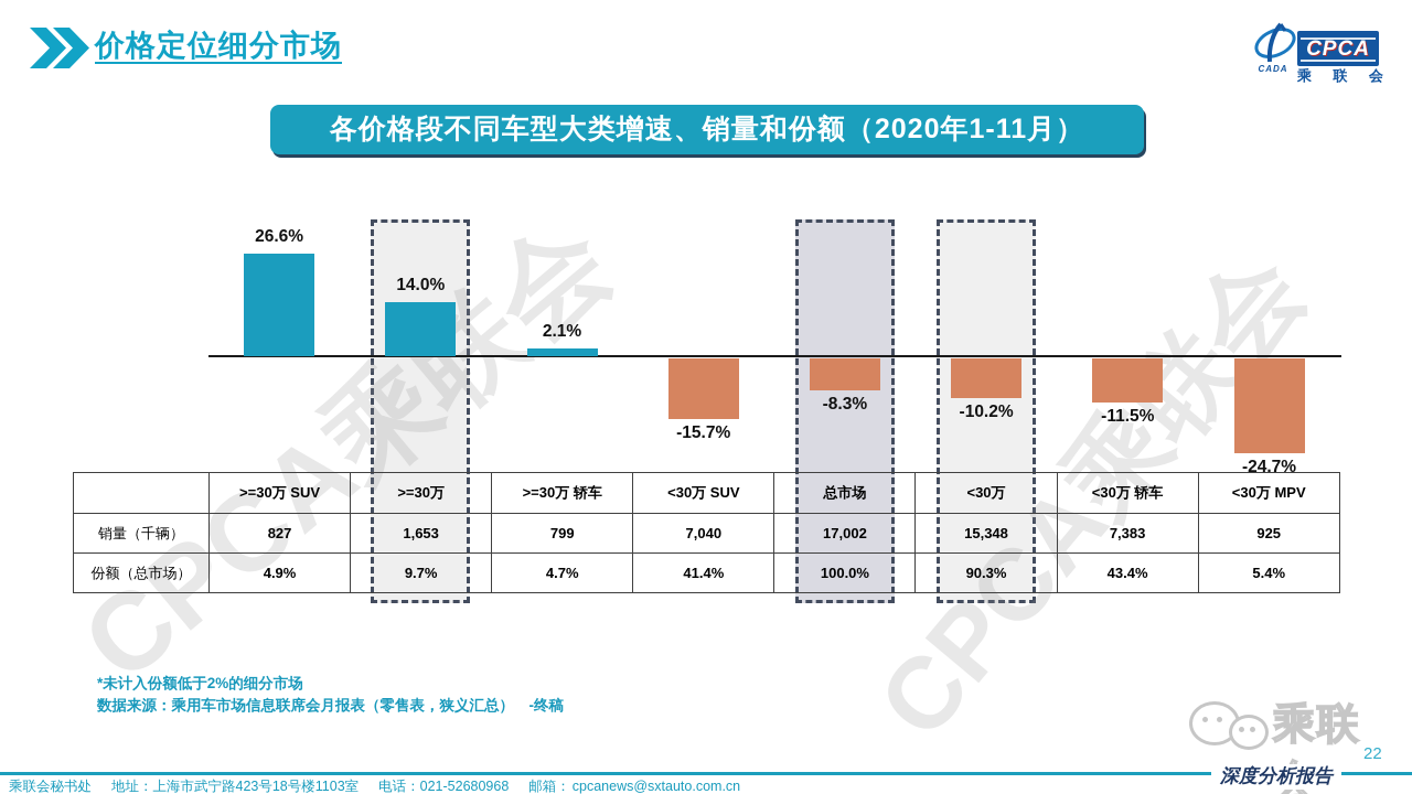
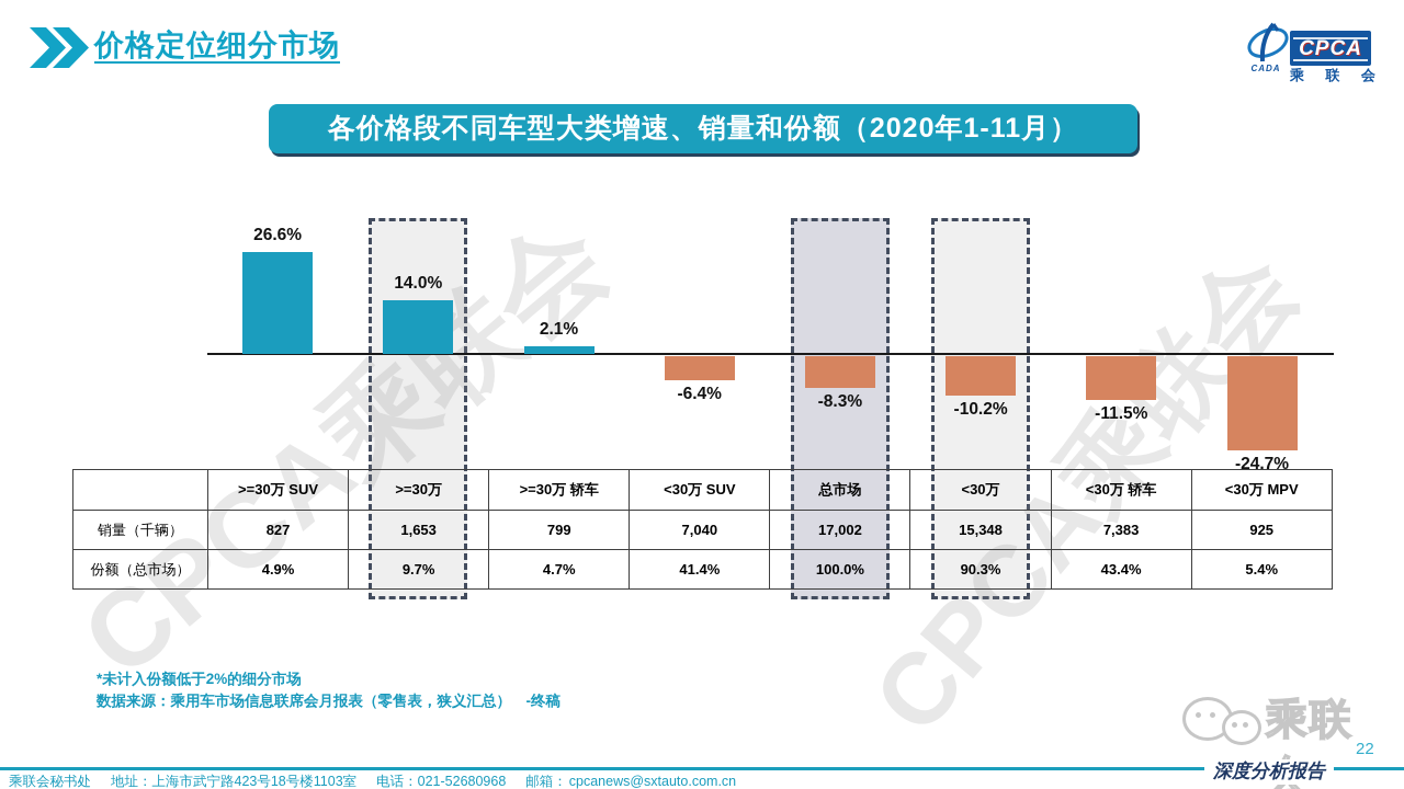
<30万 SUV: -15.7% -> -6.4%
